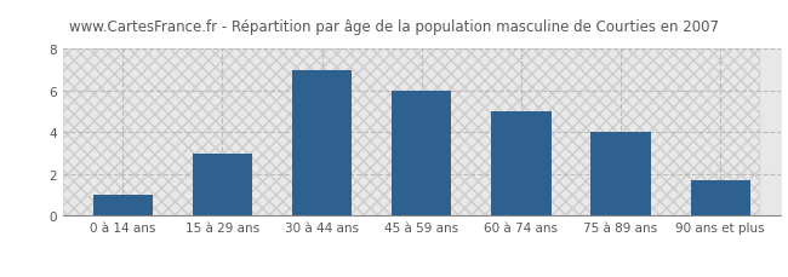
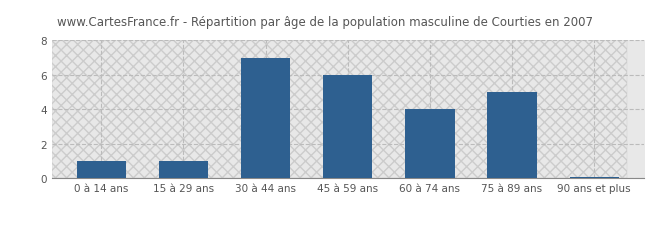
15 à 29 ans: 3.0 -> 1.0
60 à 74 ans: 5.0 -> 4.0
75 à 89 ans: 4.0 -> 5.0
90 ans et plus: 1.7 -> 0.1
